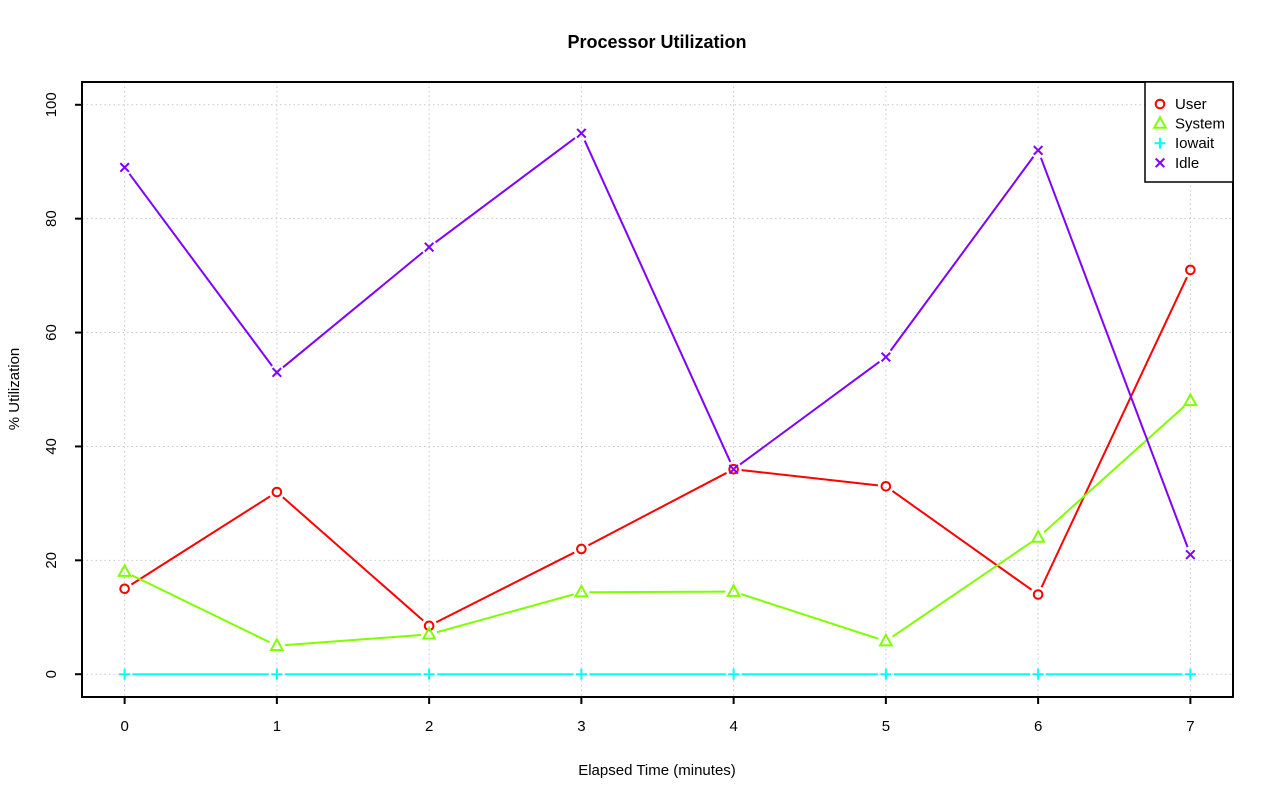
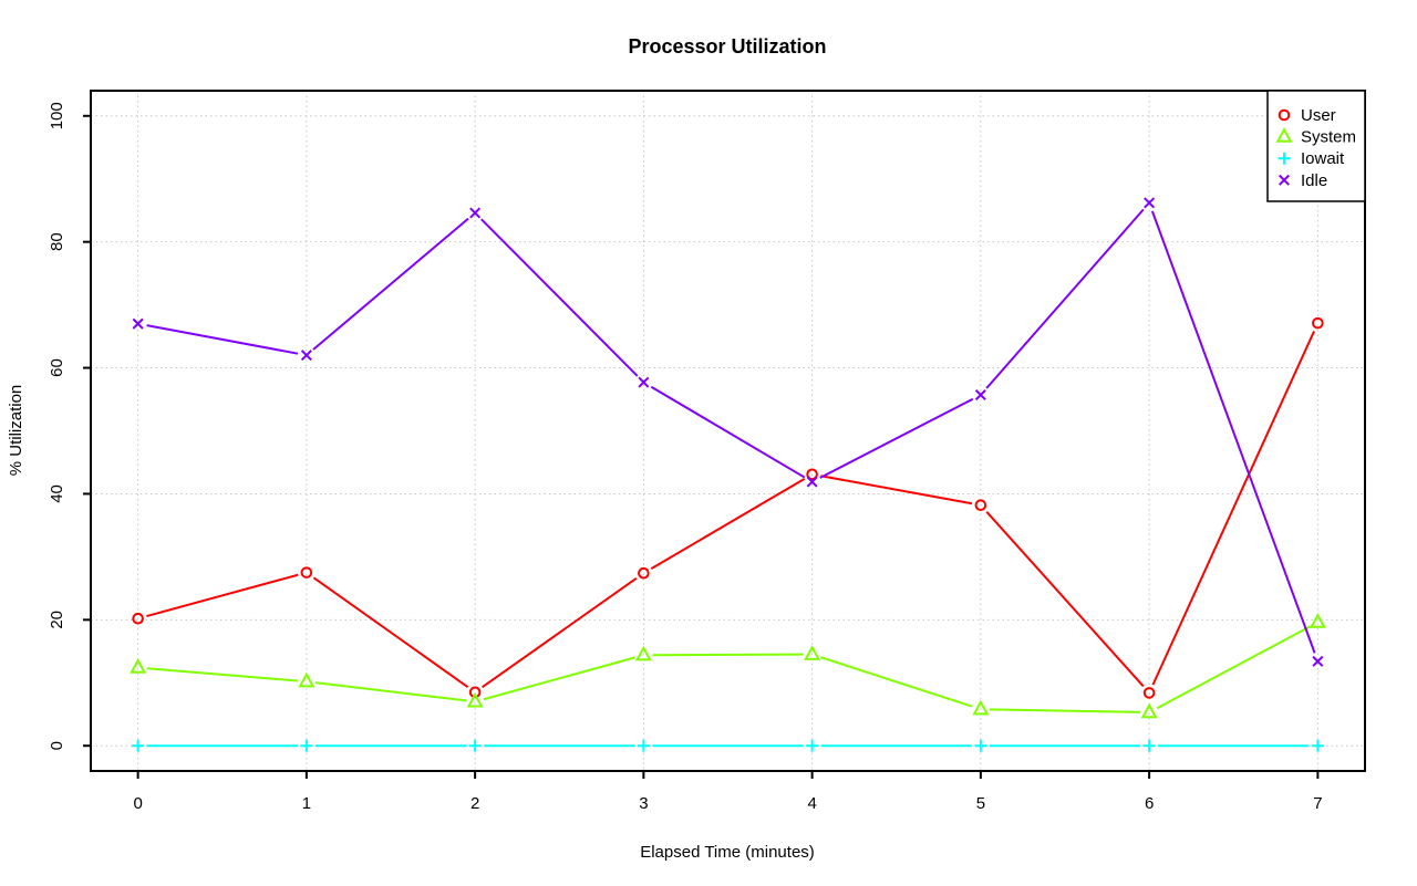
User/0: 15 -> 20
System/0: 18 -> 12
Idle/0: 89 -> 67
User/1: 32 -> 28
System/1: 5 -> 10
Idle/1: 53 -> 62
Idle/2: 75 -> 85
User/3: 22 -> 27
Idle/3: 95 -> 58
User/4: 36 -> 43
Idle/4: 36 -> 42
User/5: 33 -> 38
User/6: 14 -> 8
System/6: 24 -> 5
Idle/6: 92 -> 86
User/7: 71 -> 67
System/7: 48 -> 20
Idle/7: 21 -> 13
